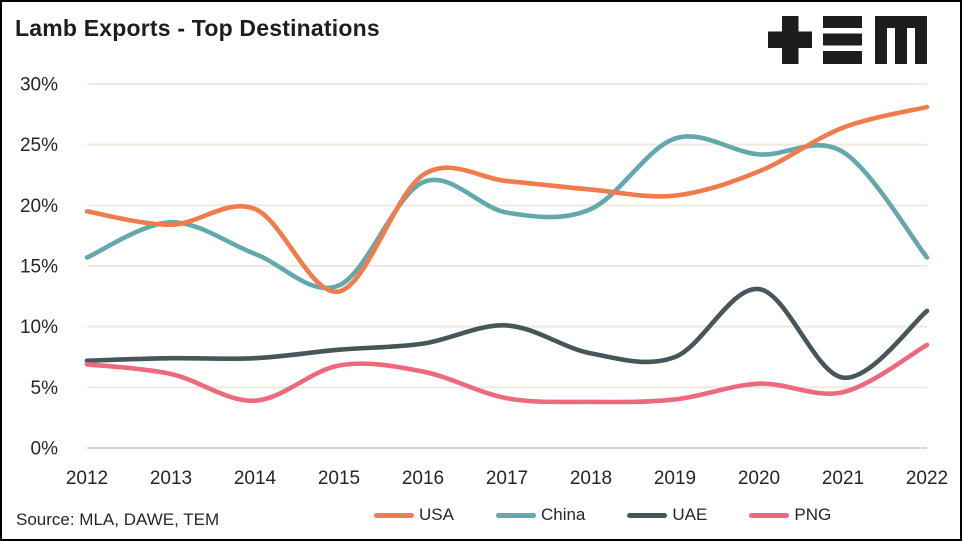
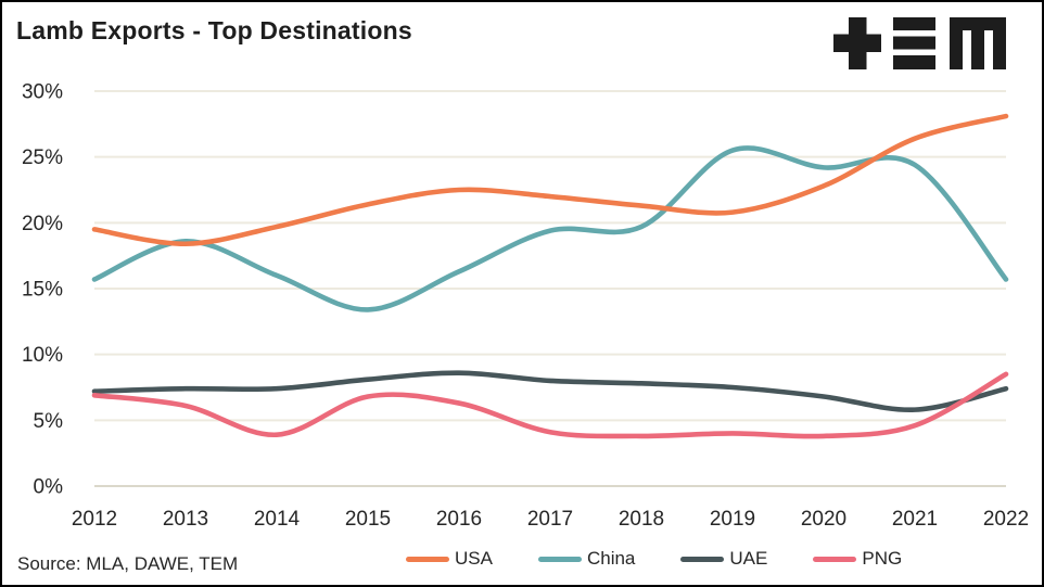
USA/2015: 12.9% -> 21.4%
China/2016: 21.9% -> 16.3%
UAE/2017: 10.1% -> 8.0%
UAE/2020: 13.1% -> 6.8%
PNG/2020: 5.3% -> 3.8%
UAE/2022: 11.3% -> 7.4%
